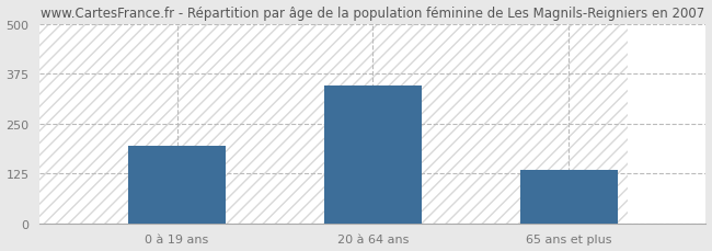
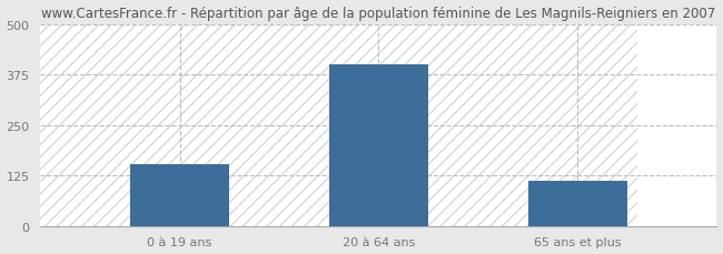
0 à 19 ans: 195 -> 152
20 à 64 ans: 345 -> 400
65 ans et plus: 135 -> 112
